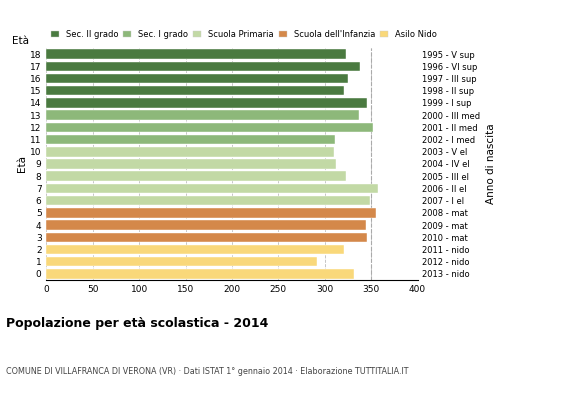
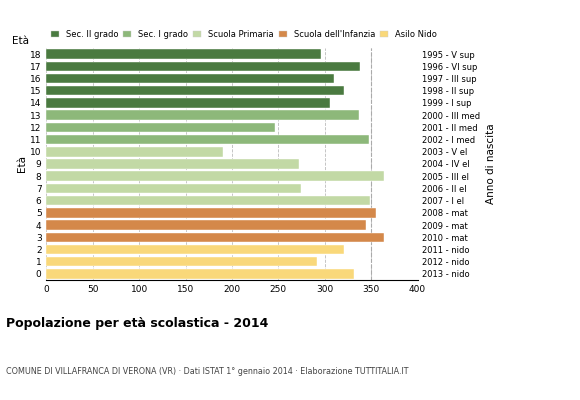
18: 323 -> 296
16: 325 -> 310
14: 345 -> 306
12: 352 -> 246
11: 311 -> 348
10: 310 -> 190
9: 312 -> 272
8: 323 -> 364
7: 357 -> 274
3: 345 -> 364
